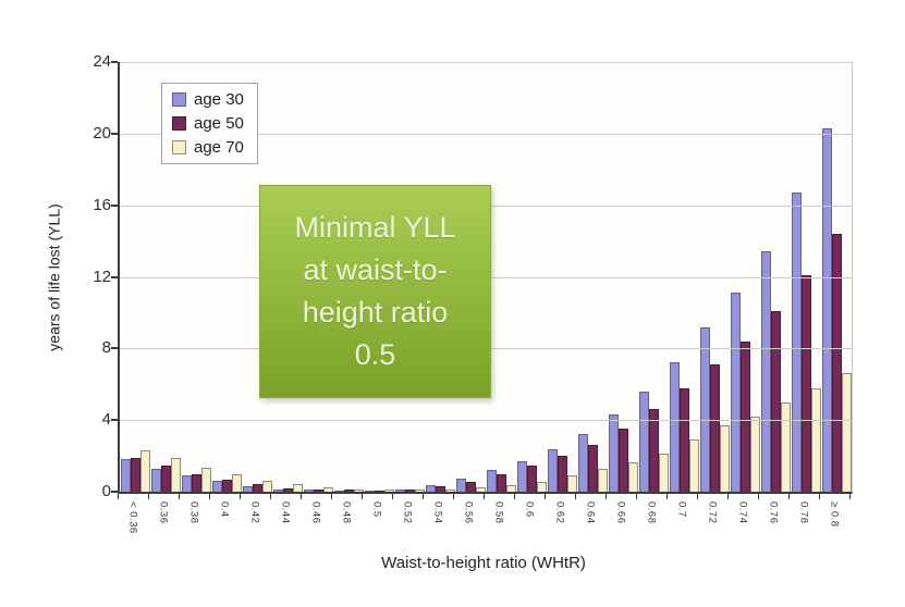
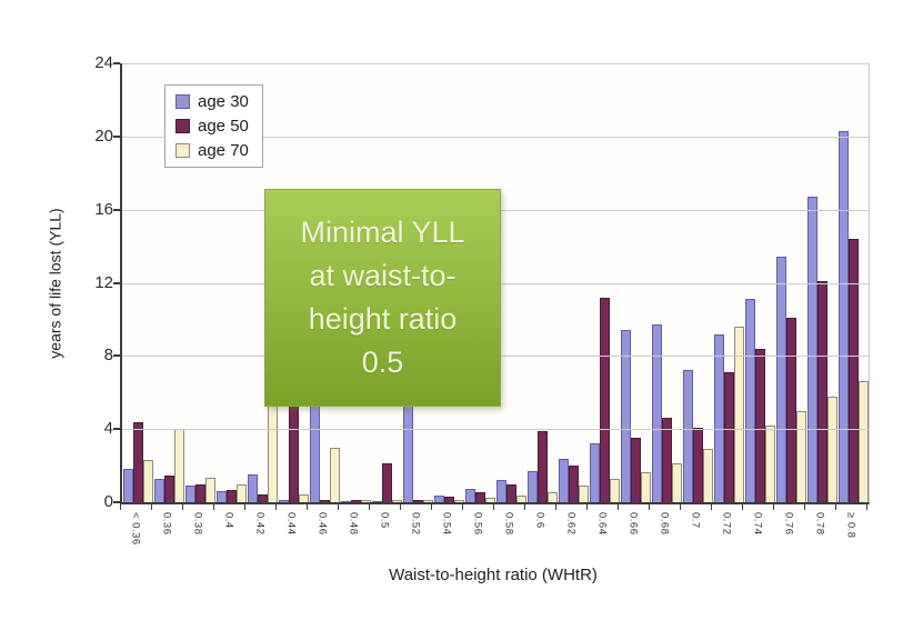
age 50/< 0.36: 1.9 -> 4.4
age 70/0.36: 1.9 -> 4.0
age 30/0.42: 0.3 -> 1.5
age 70/0.42: 0.6 -> 5.9
age 50/0.44: 0.2 -> 8.5
age 30/0.46: 0.1 -> 5.7
age 70/0.46: 0.2 -> 3.0
age 50/0.5: 0.1 -> 2.1
age 30/0.52: 0.1 -> 7.1
age 50/0.6: 1.4 -> 3.9
age 50/0.64: 2.6 -> 11.2
age 30/0.66: 4.3 -> 9.4
age 30/0.68: 5.6 -> 9.7
age 50/0.7: 5.8 -> 4.1
age 70/0.72: 3.7 -> 9.6
